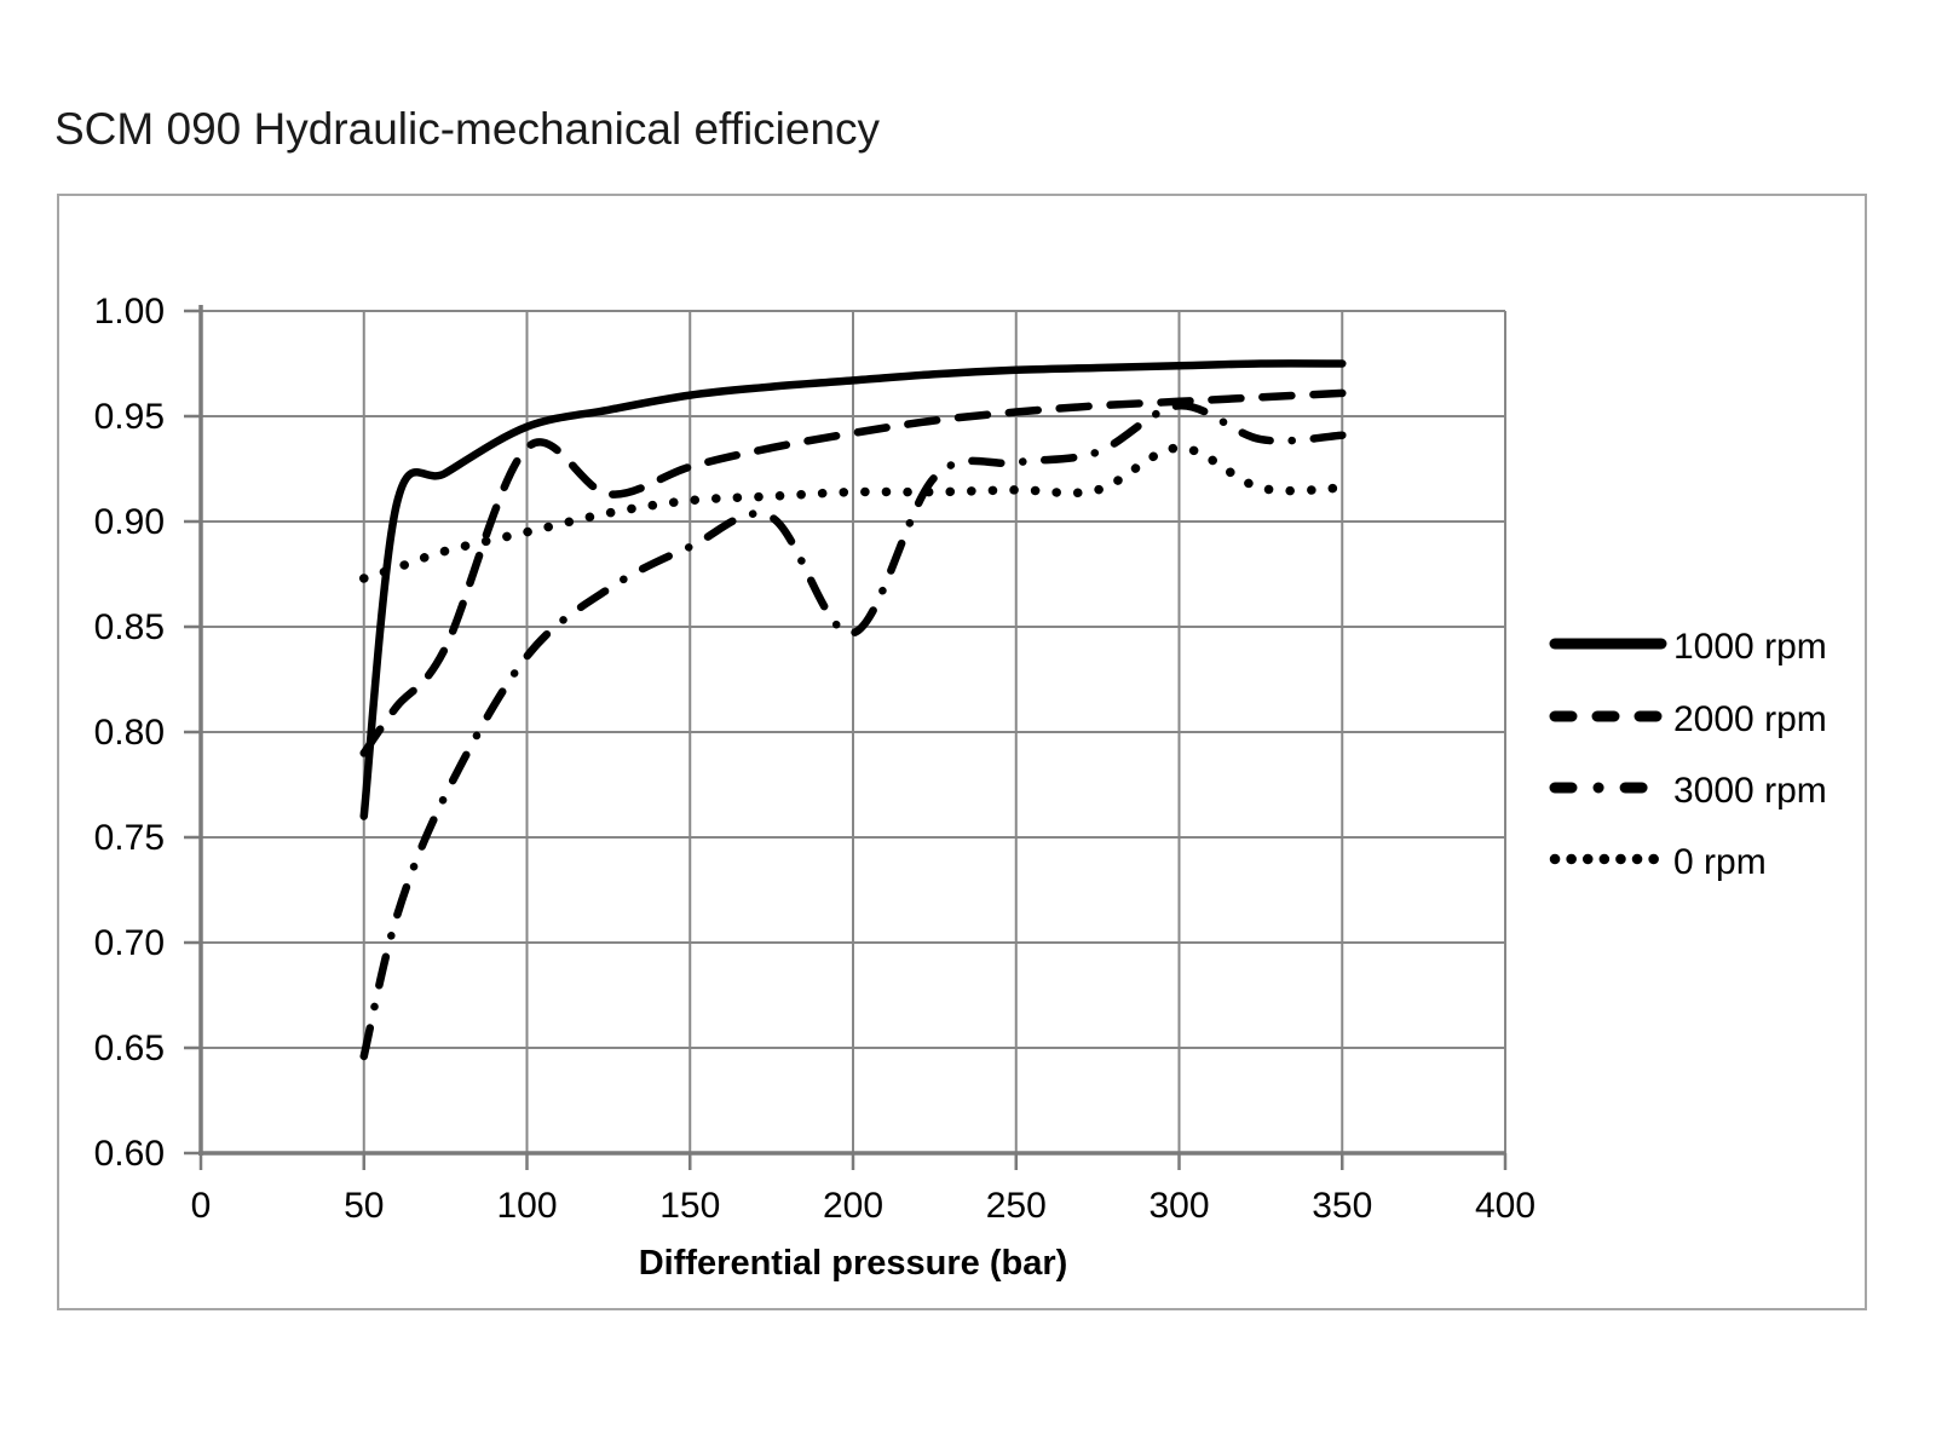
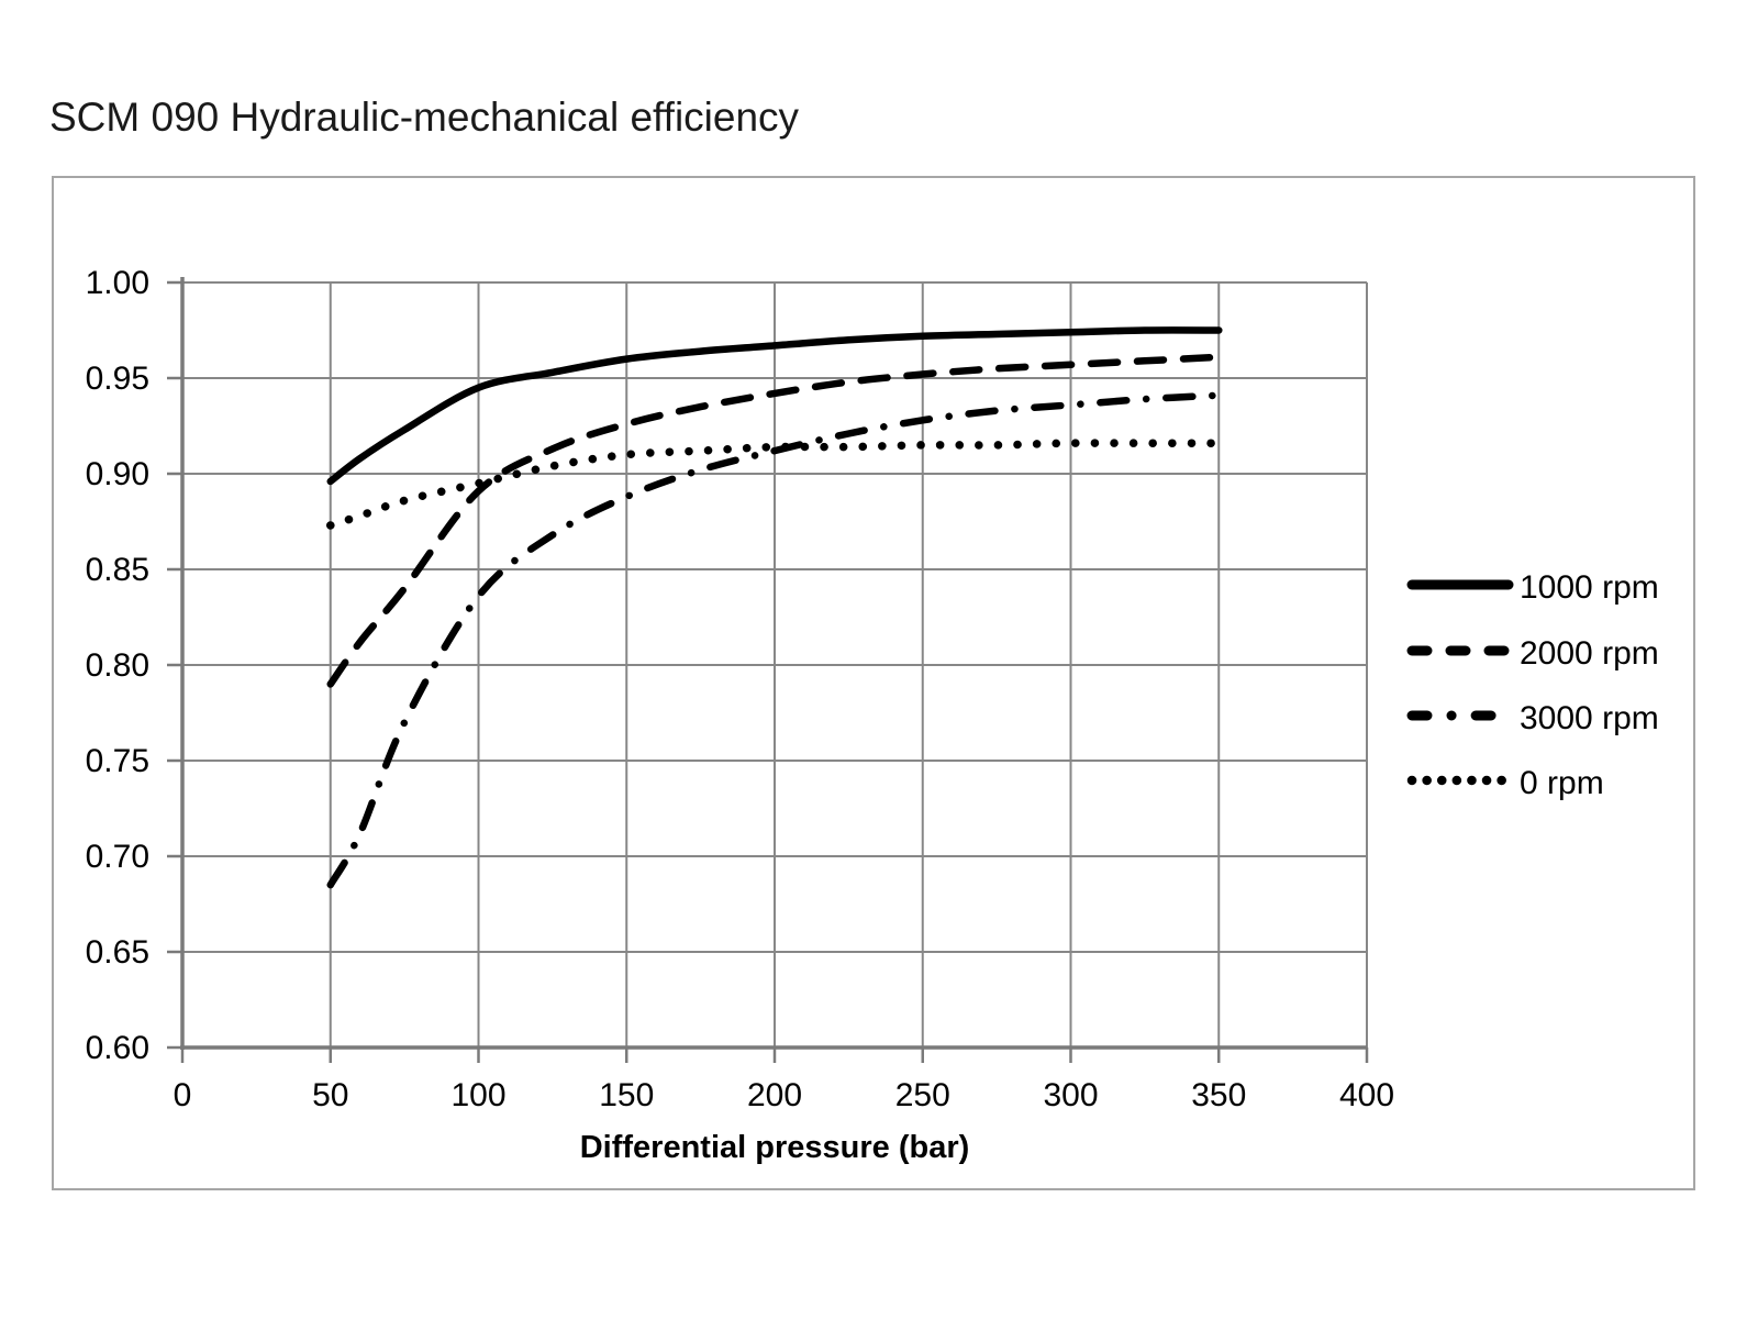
1000 rpm/50: 0.760 -> 0.896
3000 rpm/50: 0.646 -> 0.685
2000 rpm/100: 0.935 -> 0.891
3000 rpm/200: 0.847 -> 0.912
3000 rpm/300: 0.955 -> 0.936
0 rpm/300: 0.935 -> 0.916
